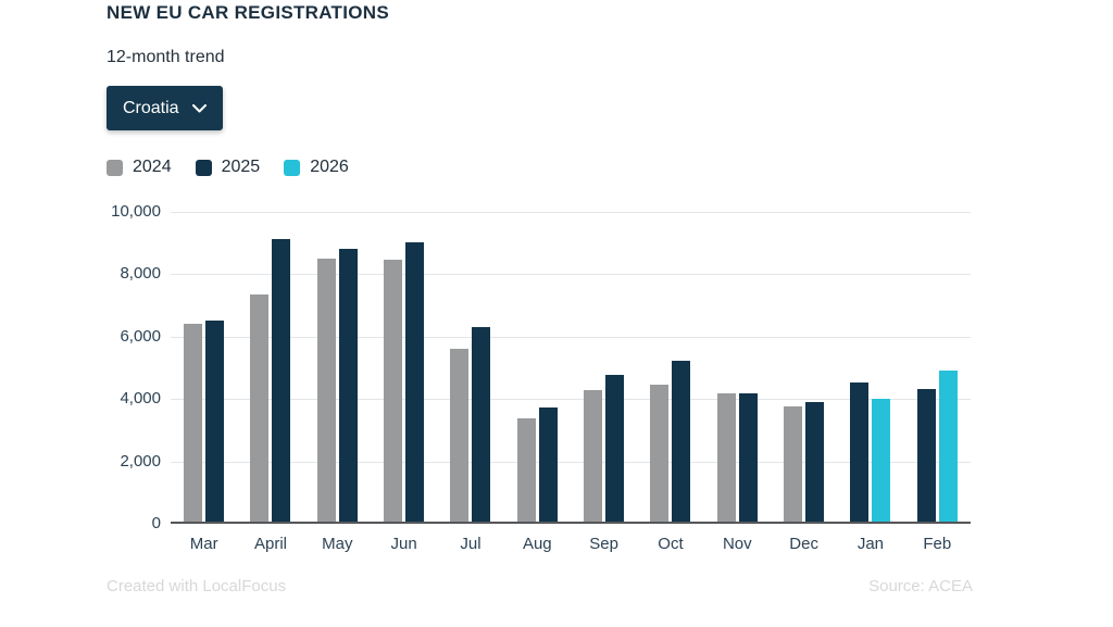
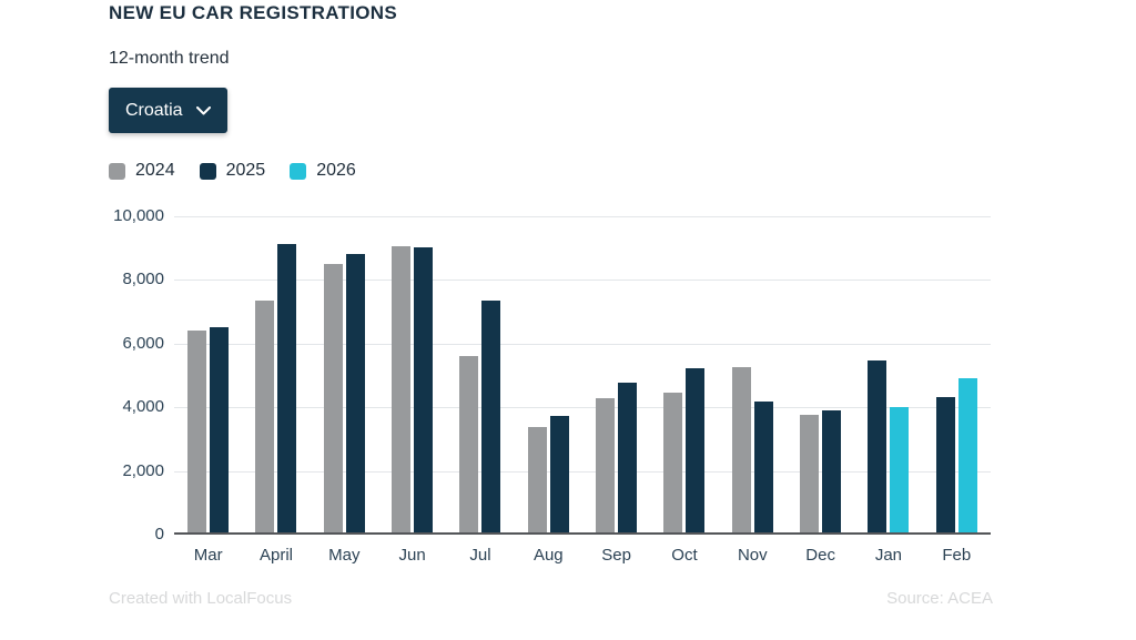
2024/Jun: 8400 -> 9000
2025/Jul: 6200 -> 7300
2024/Nov: 4100 -> 5200
2025/Jan: 4400 -> 5400
